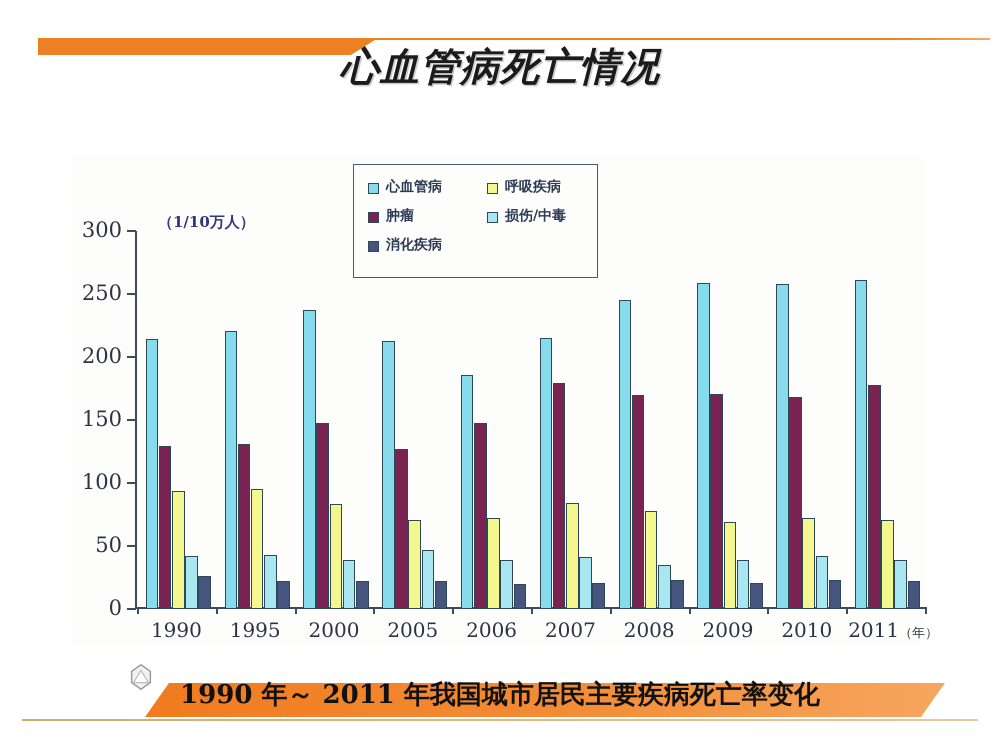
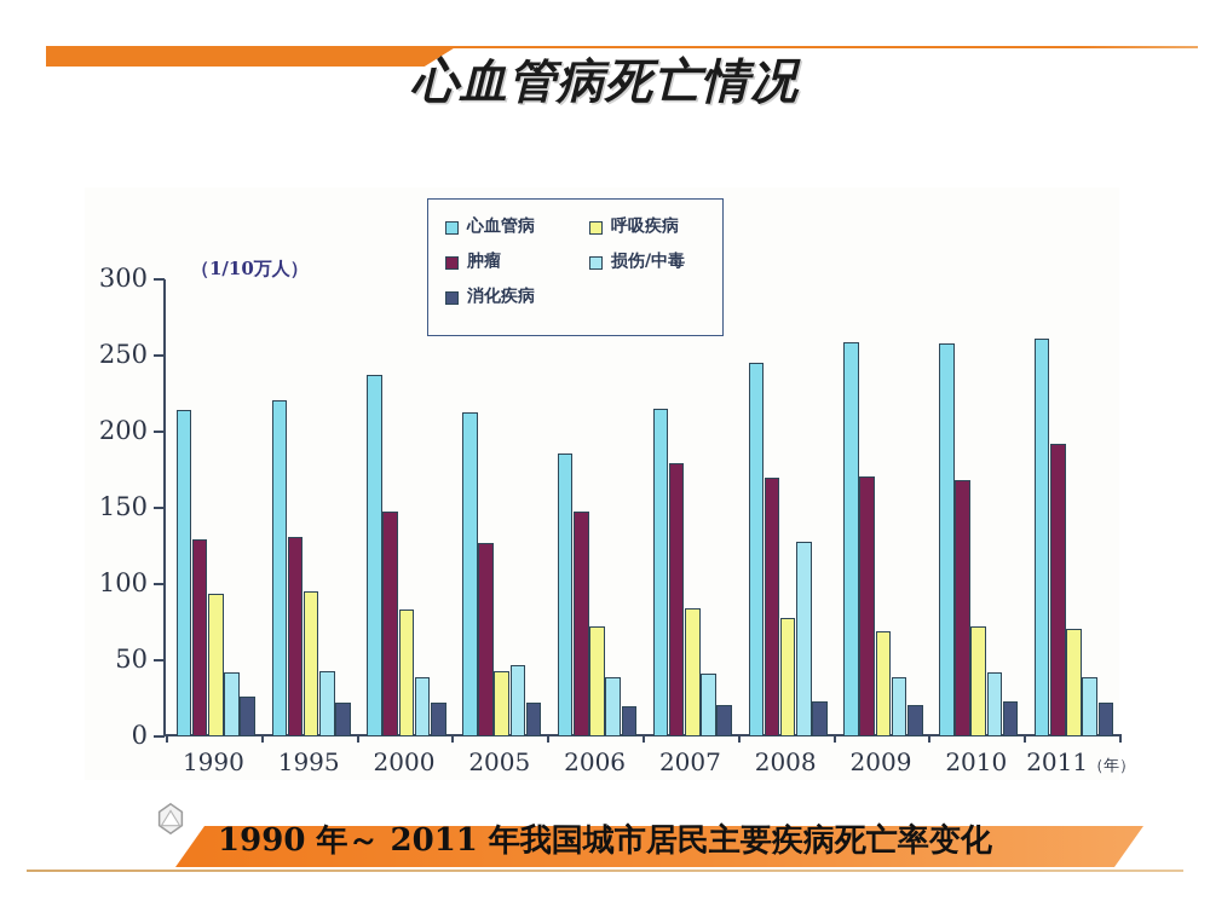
呼吸疾病/2005: 71 -> 43
损伤/中毒/2008: 35 -> 128
肿瘤/2011: 178 -> 192
